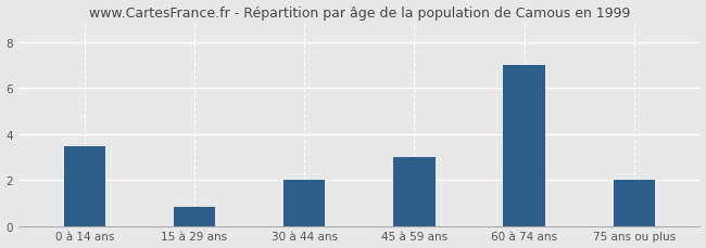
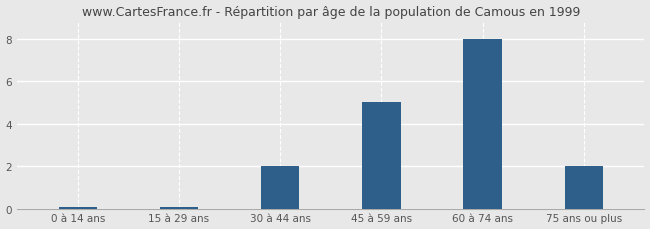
0 à 14 ans: 3.45 -> 0.08
15 à 29 ans: 0.85 -> 0.08
45 à 59 ans: 3.00 -> 5.00
60 à 74 ans: 7.00 -> 8.00
